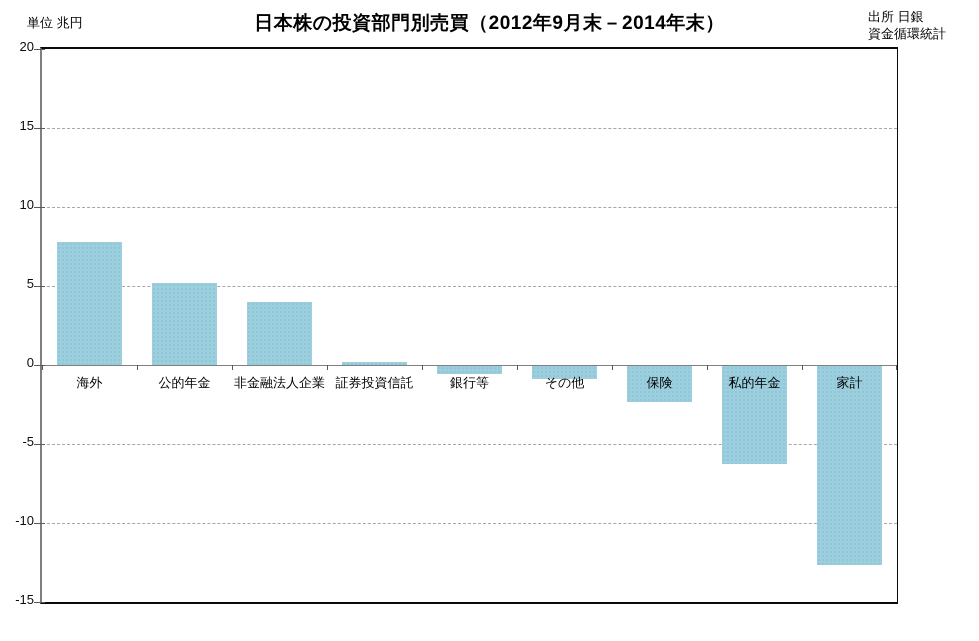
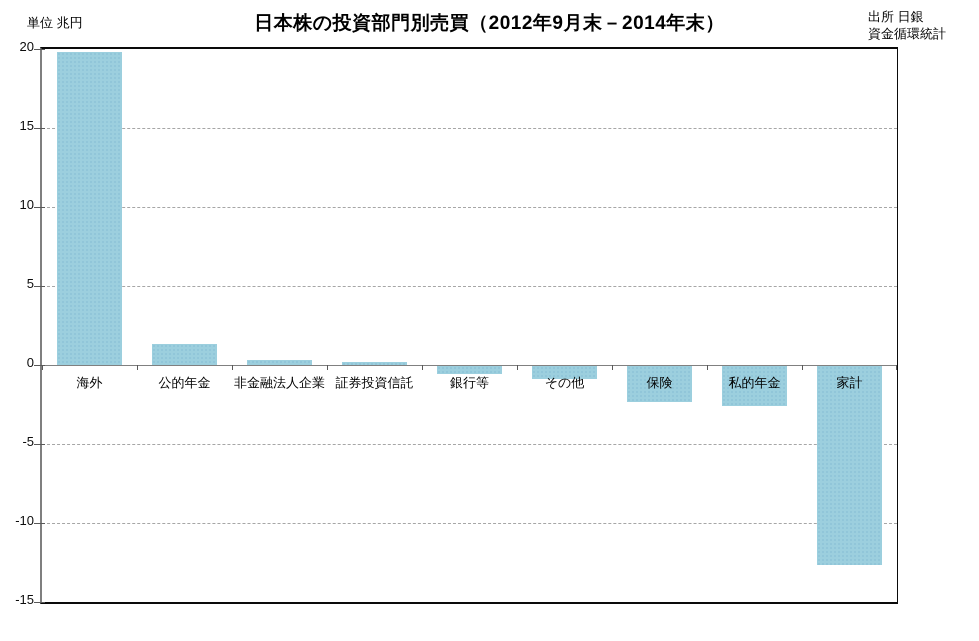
海外: 7.8 -> 19.8
公的年金: 5.2 -> 1.3
非金融法人企業: 4.0 -> 0.3
私的年金: -6.2 -> -2.5
